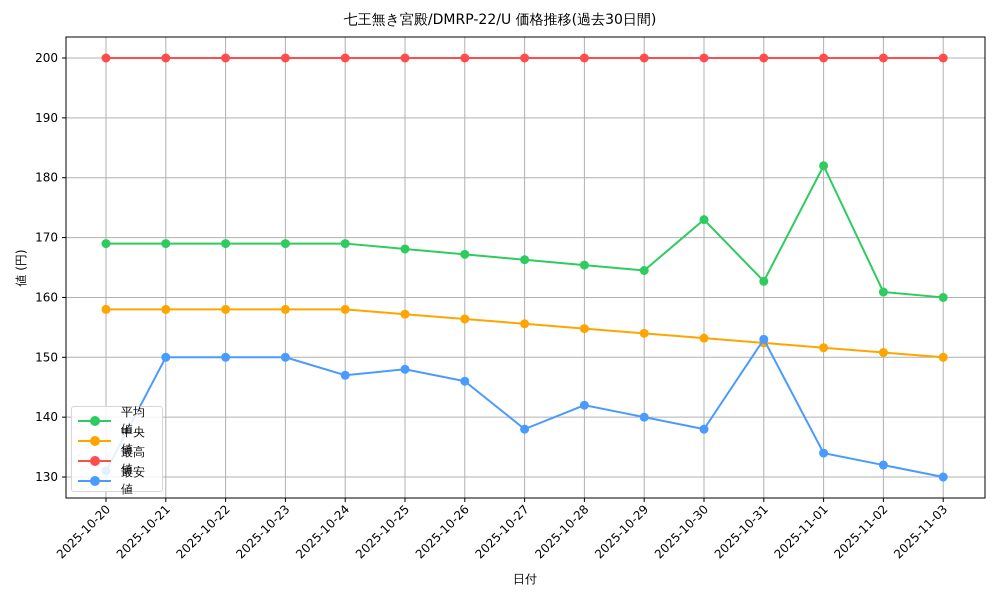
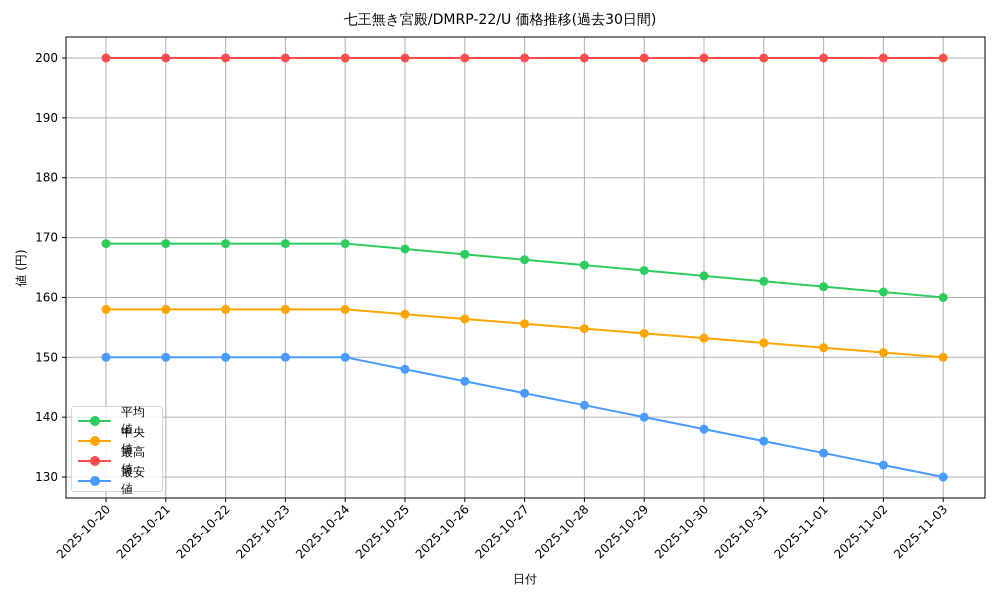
最安値/2025-10-20: 131 -> 150
最安値/2025-10-24: 147 -> 150
最安値/2025-10-27: 138 -> 144
平均値/2025-10-30: 173 -> 164
最安値/2025-10-31: 153 -> 136
平均値/2025-11-01: 182 -> 162
